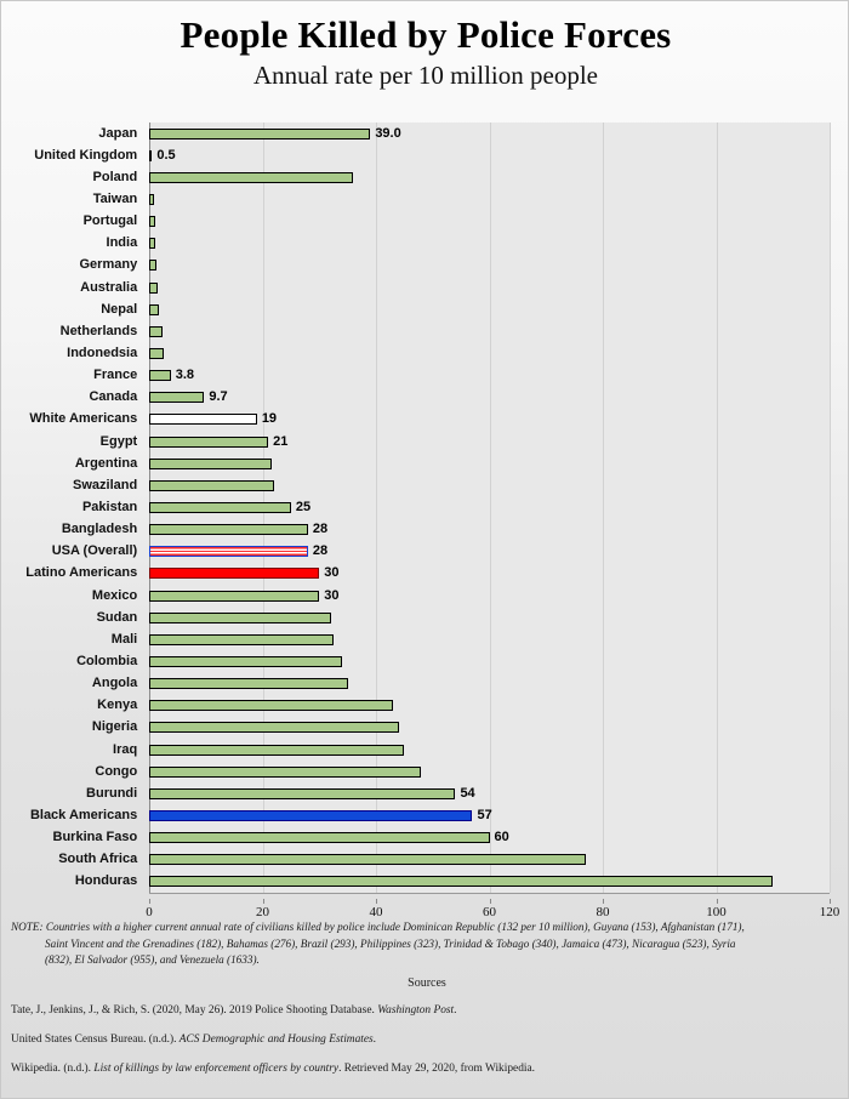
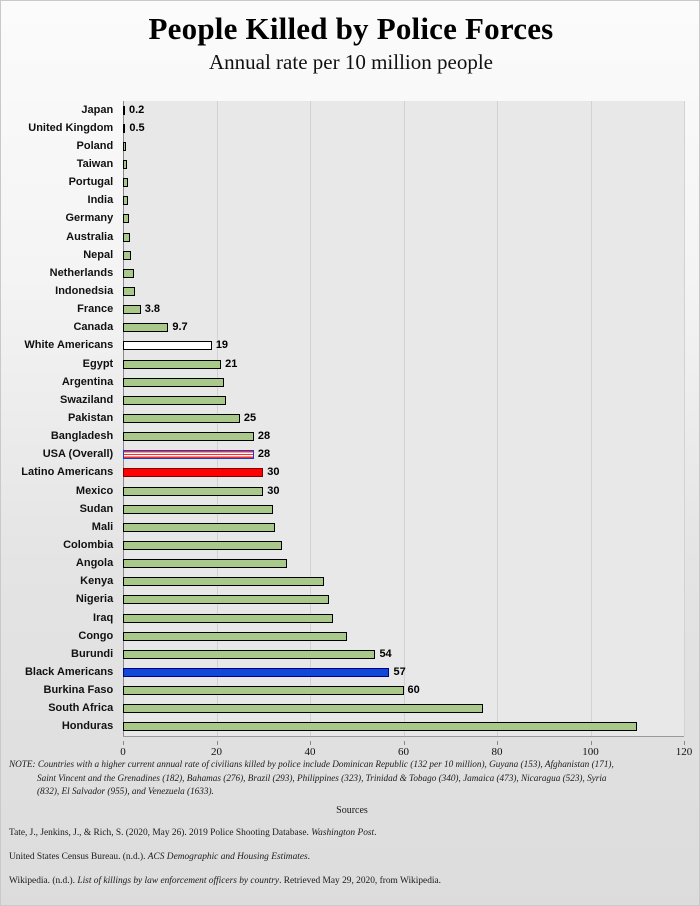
Japan: 39.0 -> 0.2
Poland: 36 -> 1
